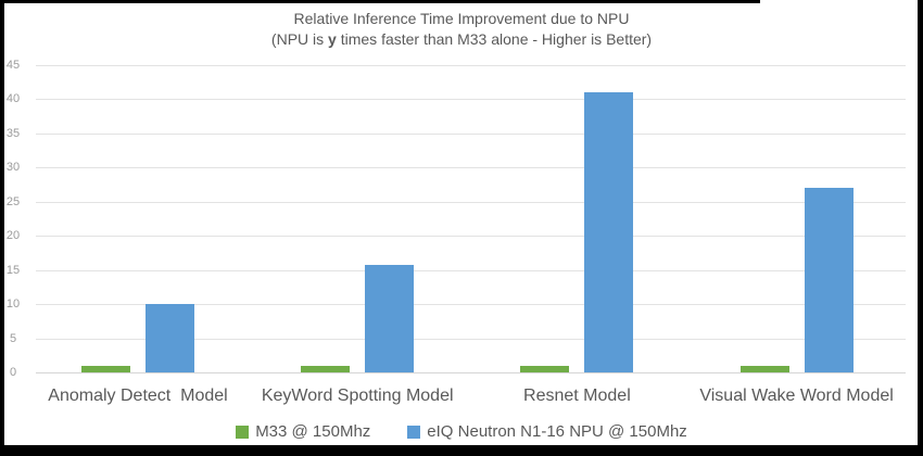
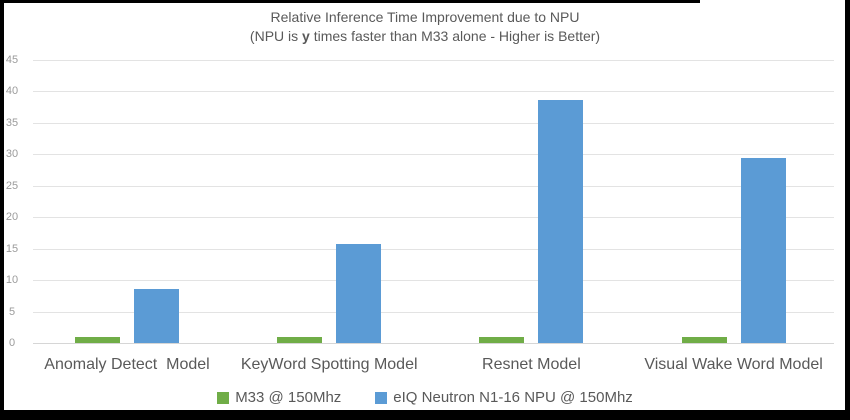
eIQ Neutron N1-16 NPU @ 150Mhz/Anomaly Detect Model: 10 -> 9
eIQ Neutron N1-16 NPU @ 150Mhz/Resnet Model: 41 -> 39
eIQ Neutron N1-16 NPU @ 150Mhz/Visual Wake Word Model: 27 -> 29
